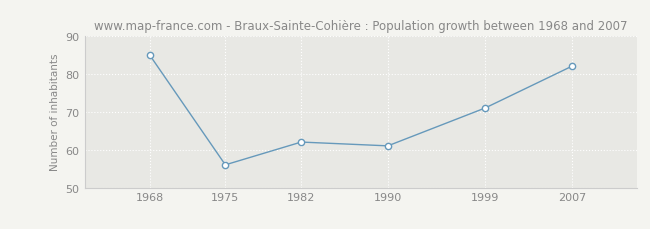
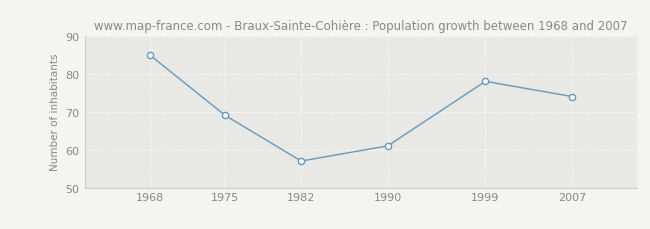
1975: 56 -> 69
1982: 62 -> 57
1999: 71 -> 78
2007: 82 -> 74
